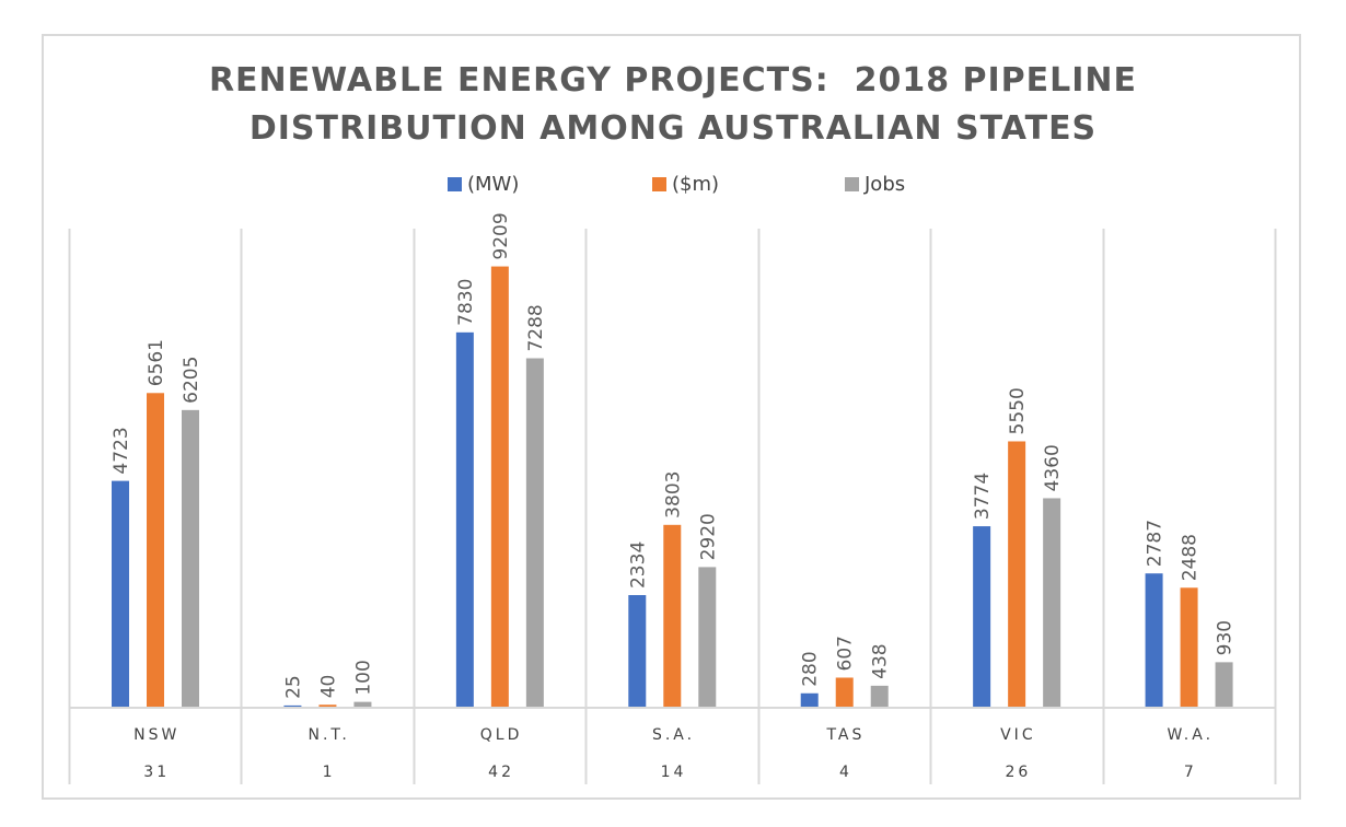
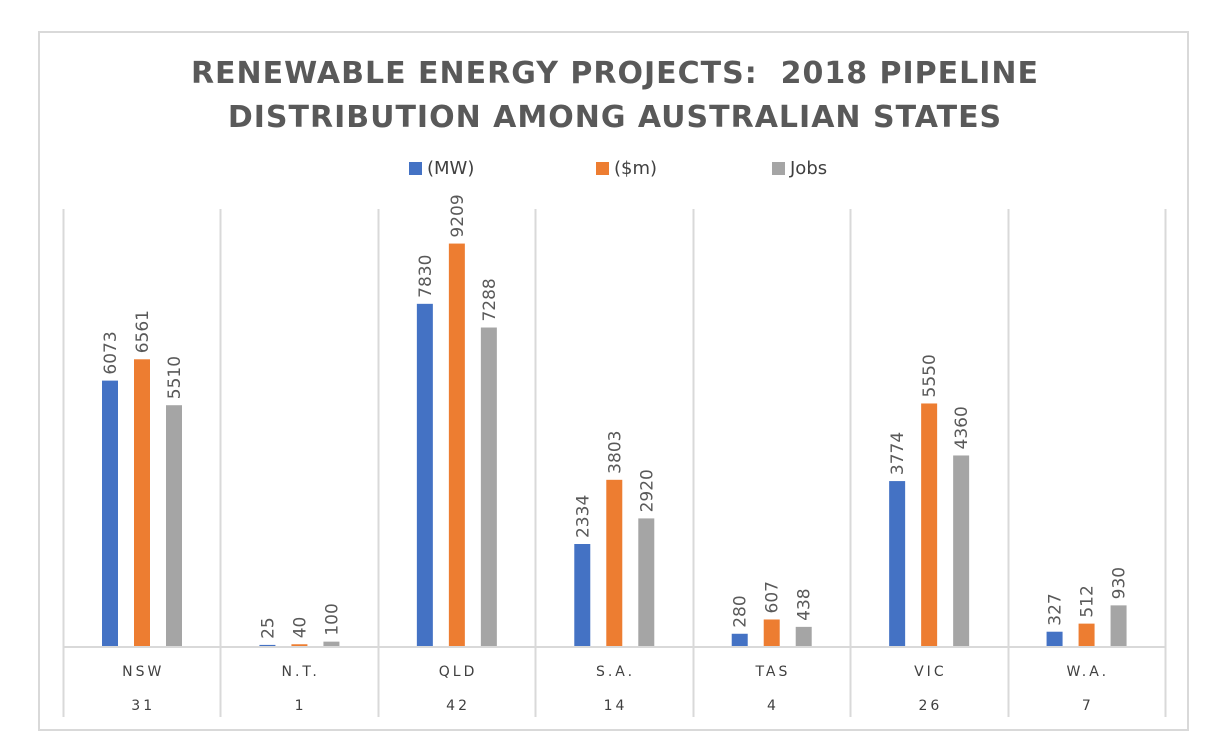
(MW)/NSW: 4723 -> 6073
Jobs/NSW: 6205 -> 5510
(MW)/W.A.: 2787 -> 327
($m)/W.A.: 2488 -> 512
